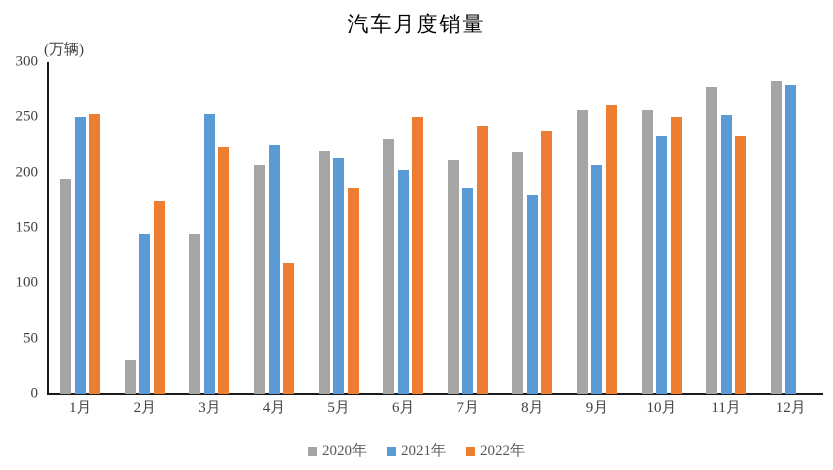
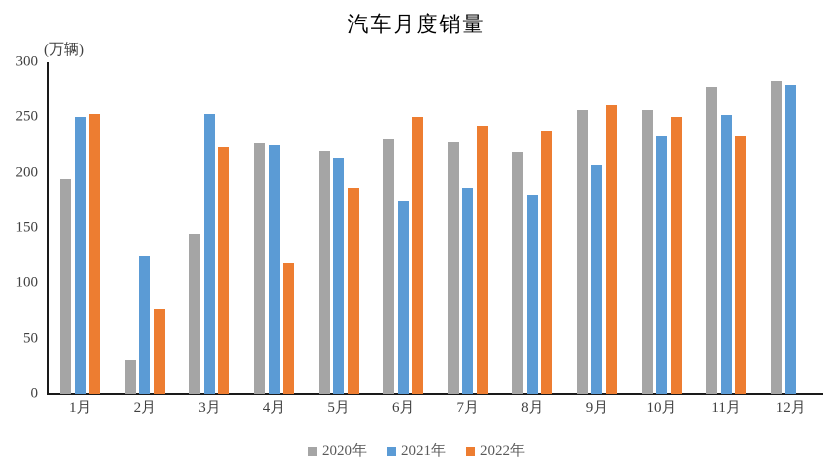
2021年/2月: 145 -> 125
2022年/2月: 174 -> 77
2020年/4月: 207 -> 227
2021年/6月: 202 -> 174
2020年/7月: 211 -> 228
